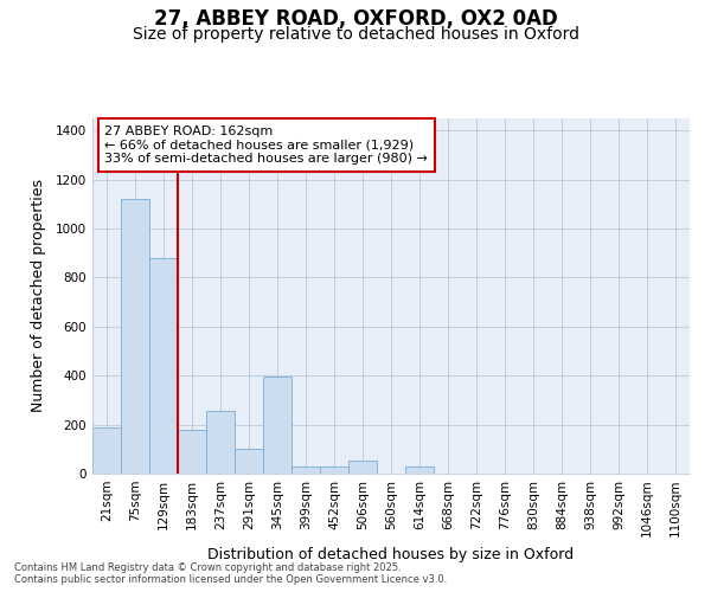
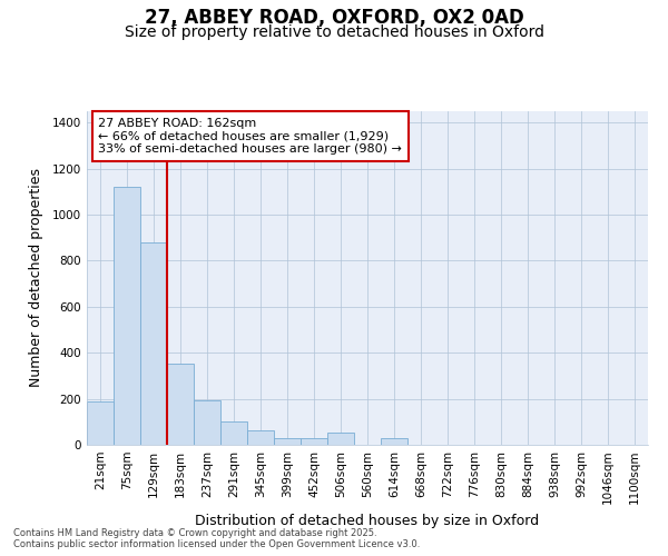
183sqm: 180 -> 355
237sqm: 255 -> 195
345sqm: 395 -> 65
